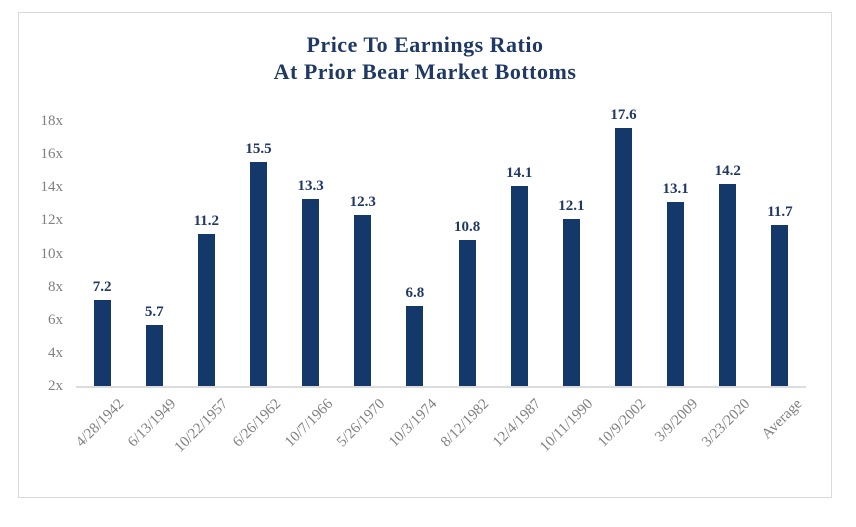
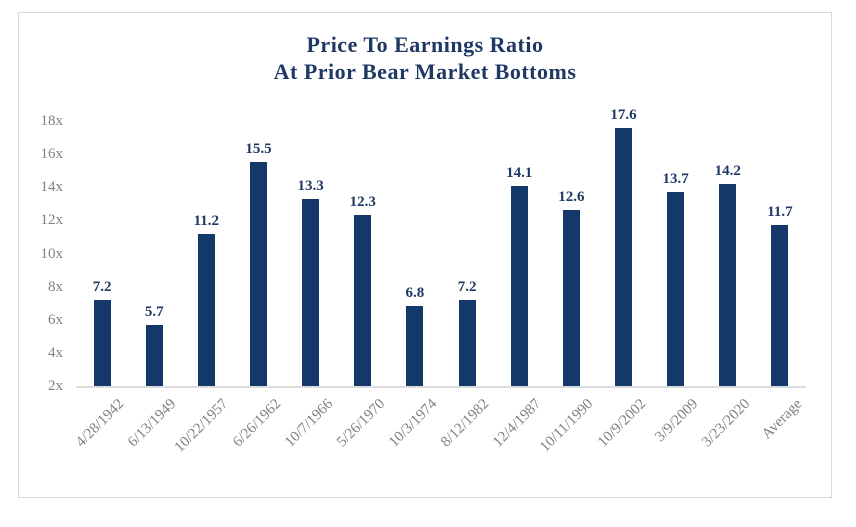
8/12/1982: 10.8 -> 7.2
10/11/1990: 12.1 -> 12.6
3/9/2009: 13.1 -> 13.7
